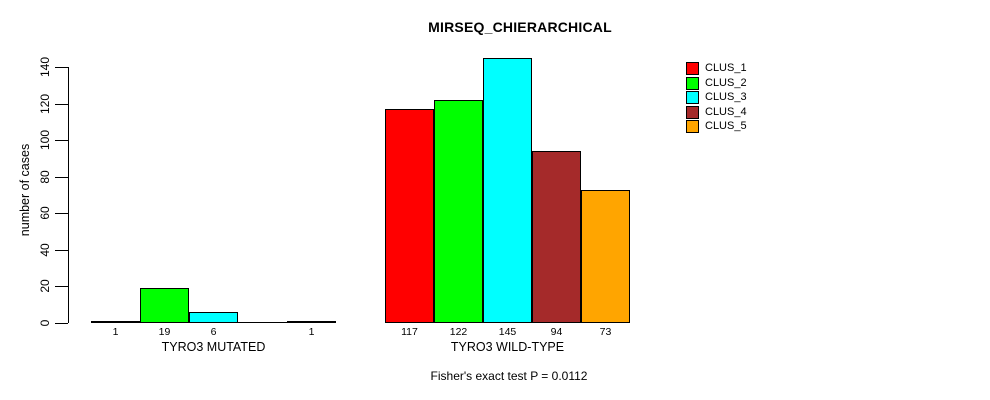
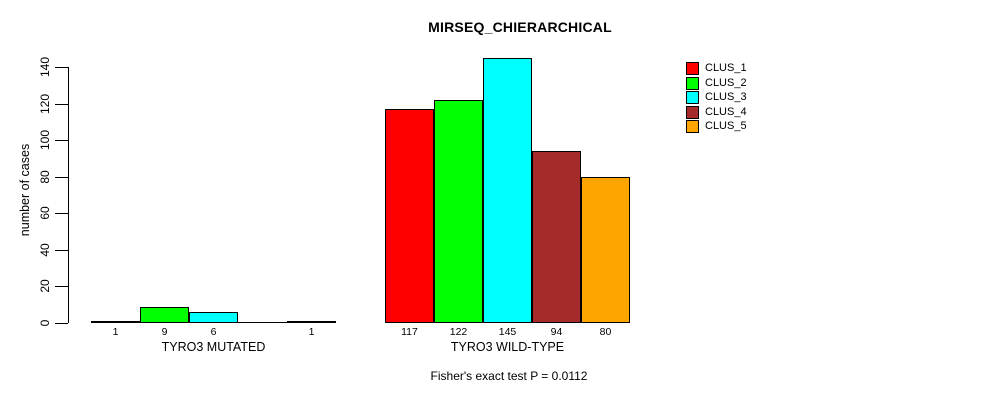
CLUS_2/TYRO3 MUTATED: 19 -> 9
CLUS_5/TYRO3 WILD-TYPE: 73 -> 80
